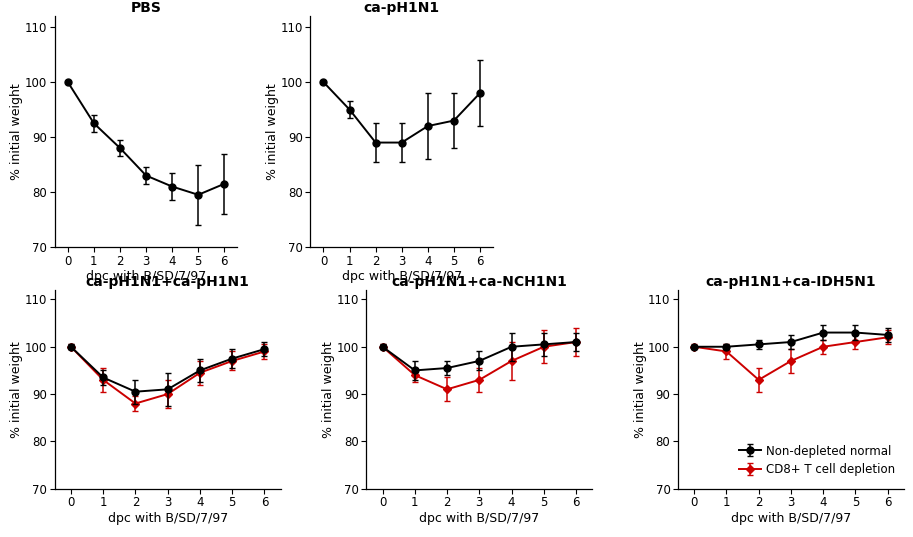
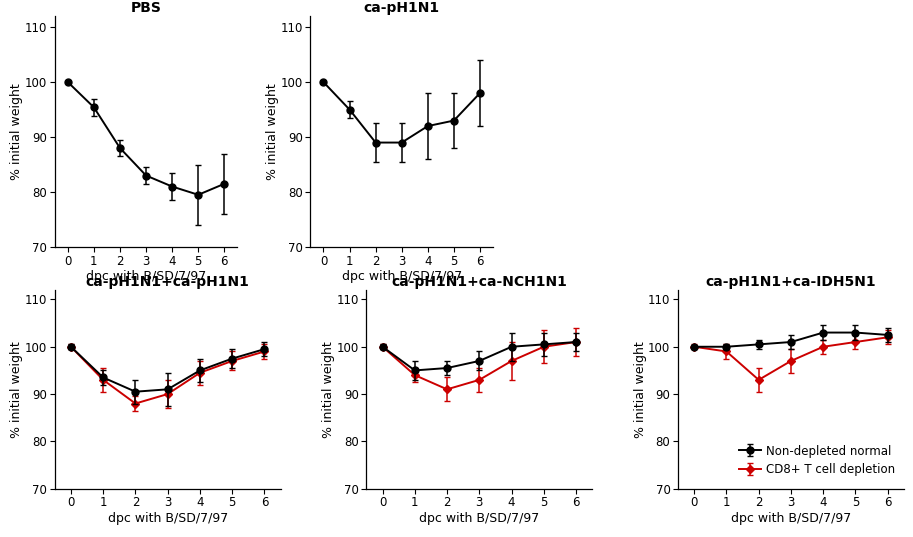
PBS/1: 92.5 -> 95.4
